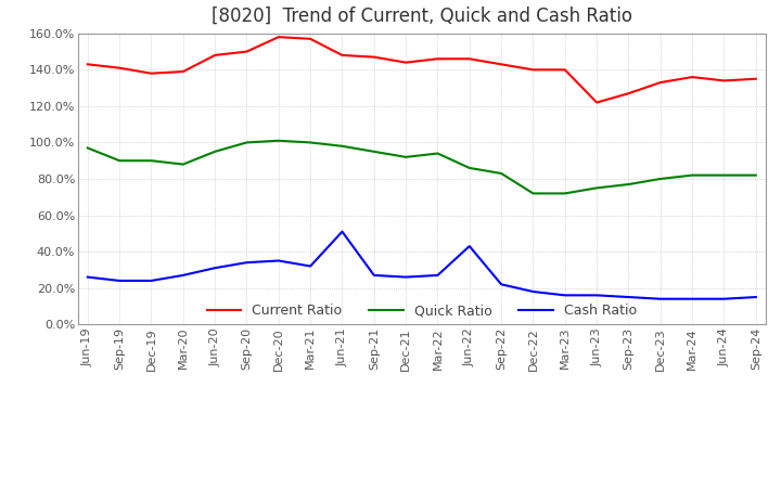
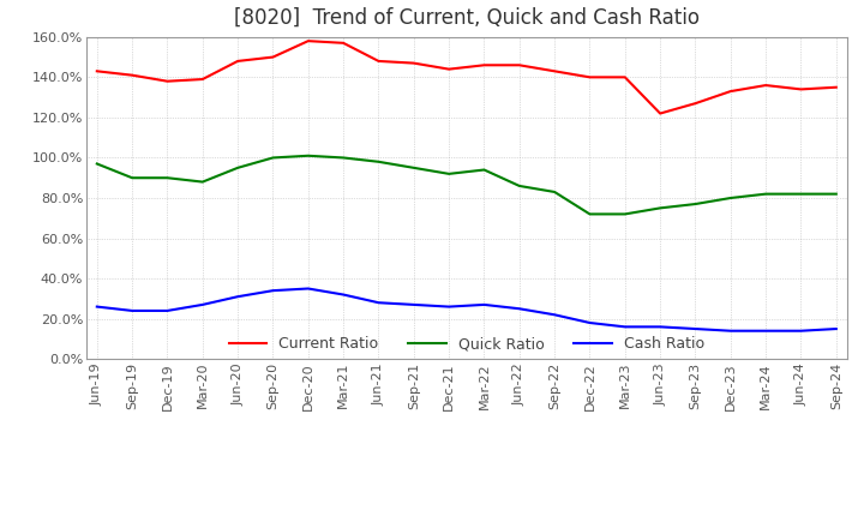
Cash Ratio/Jun-21: 51% -> 28%
Cash Ratio/Jun-22: 43% -> 25%
